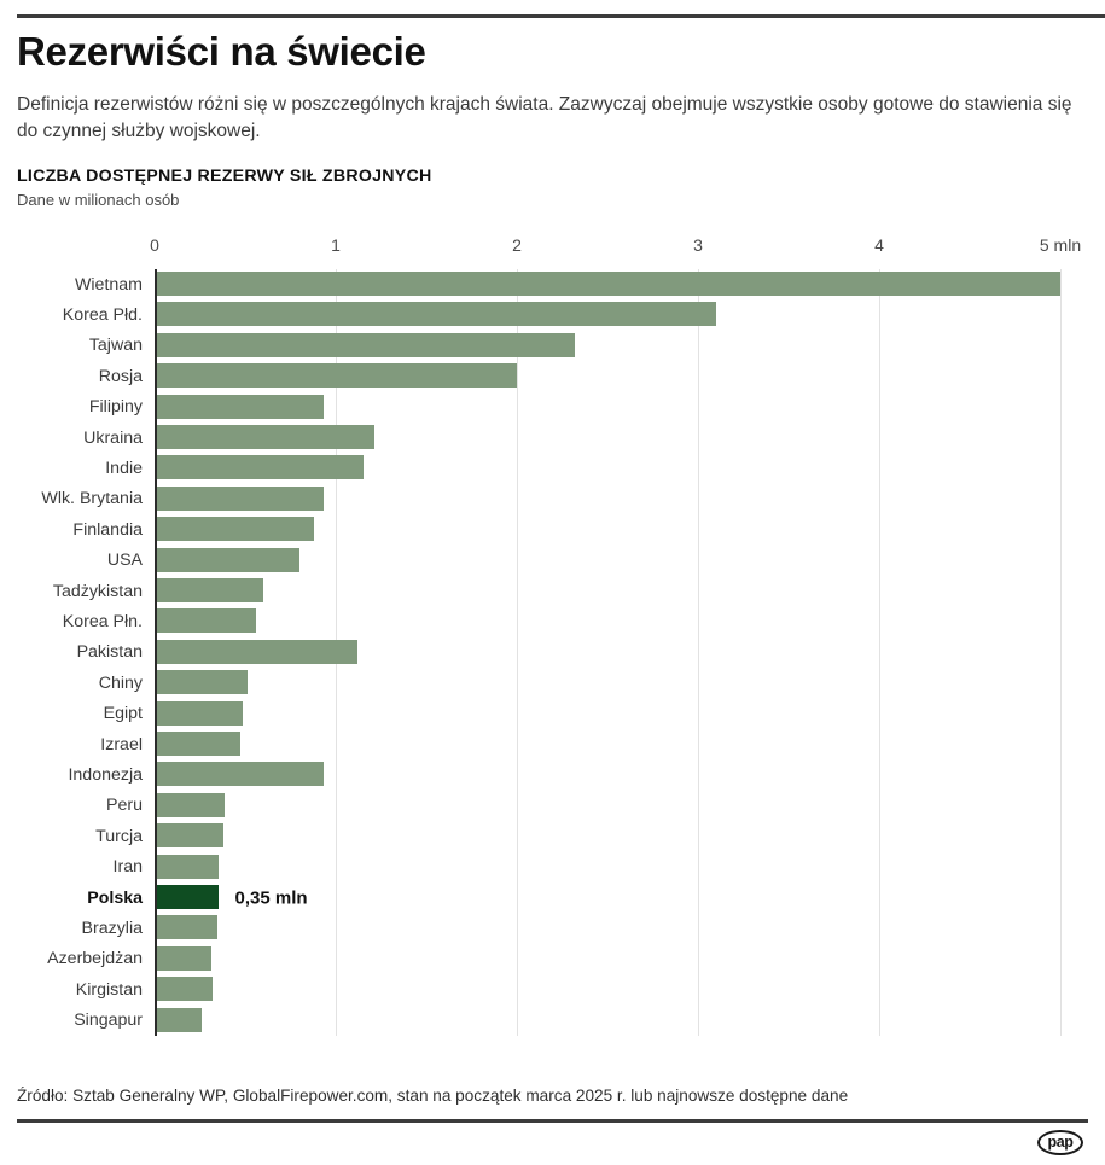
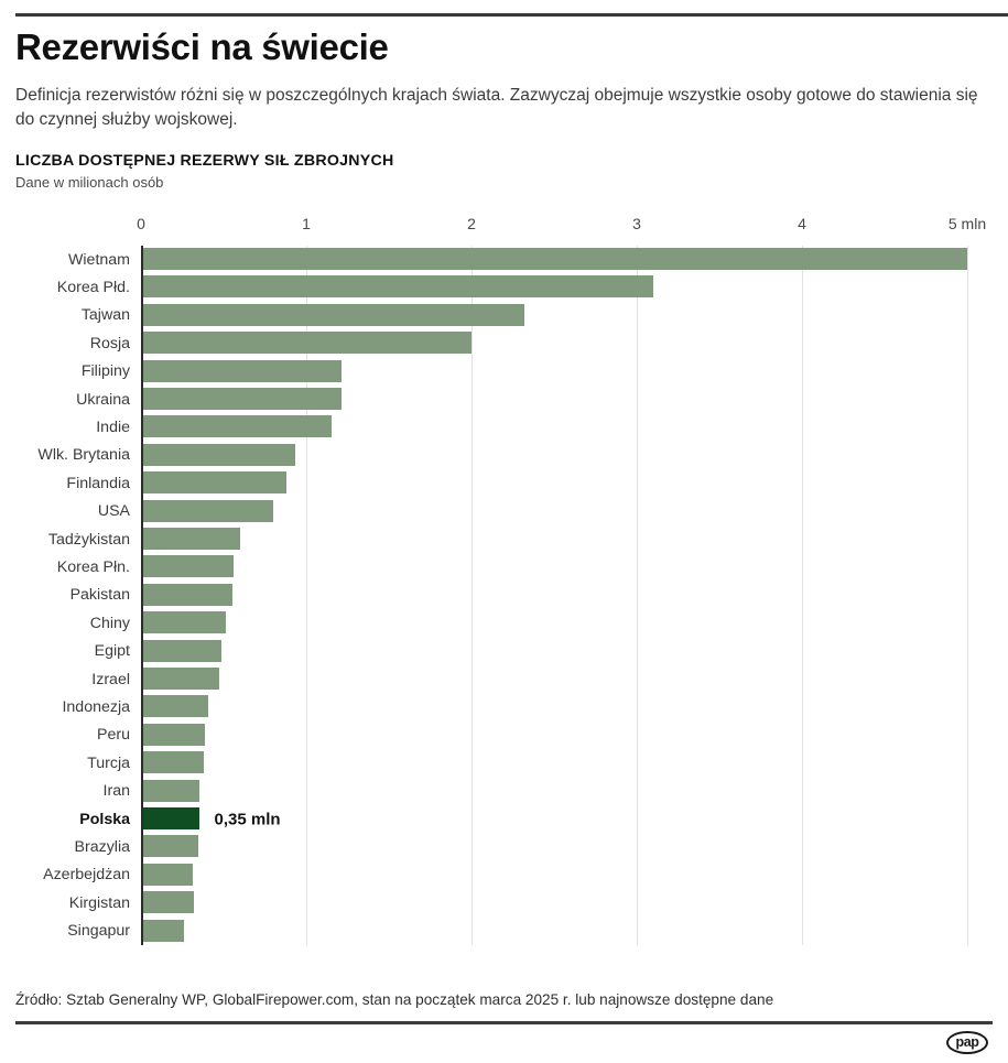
Filipiny: 0.93 -> 1.21
Pakistan: 1.12 -> 0.55
Indonezja: 0.93 -> 0.41
